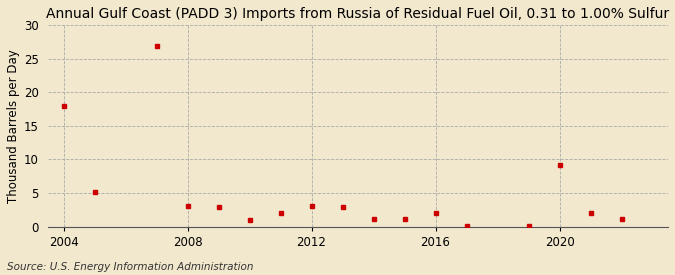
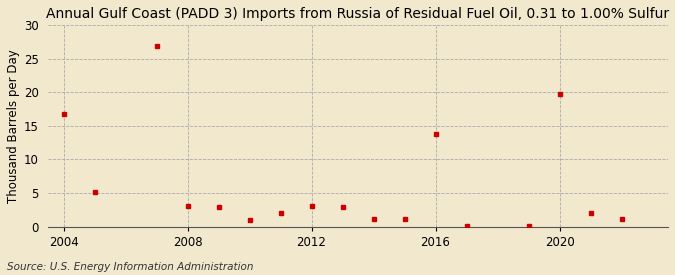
2004: 18.0 -> 16.8
2016: 2.0 -> 13.8
2020: 9.2 -> 19.8
